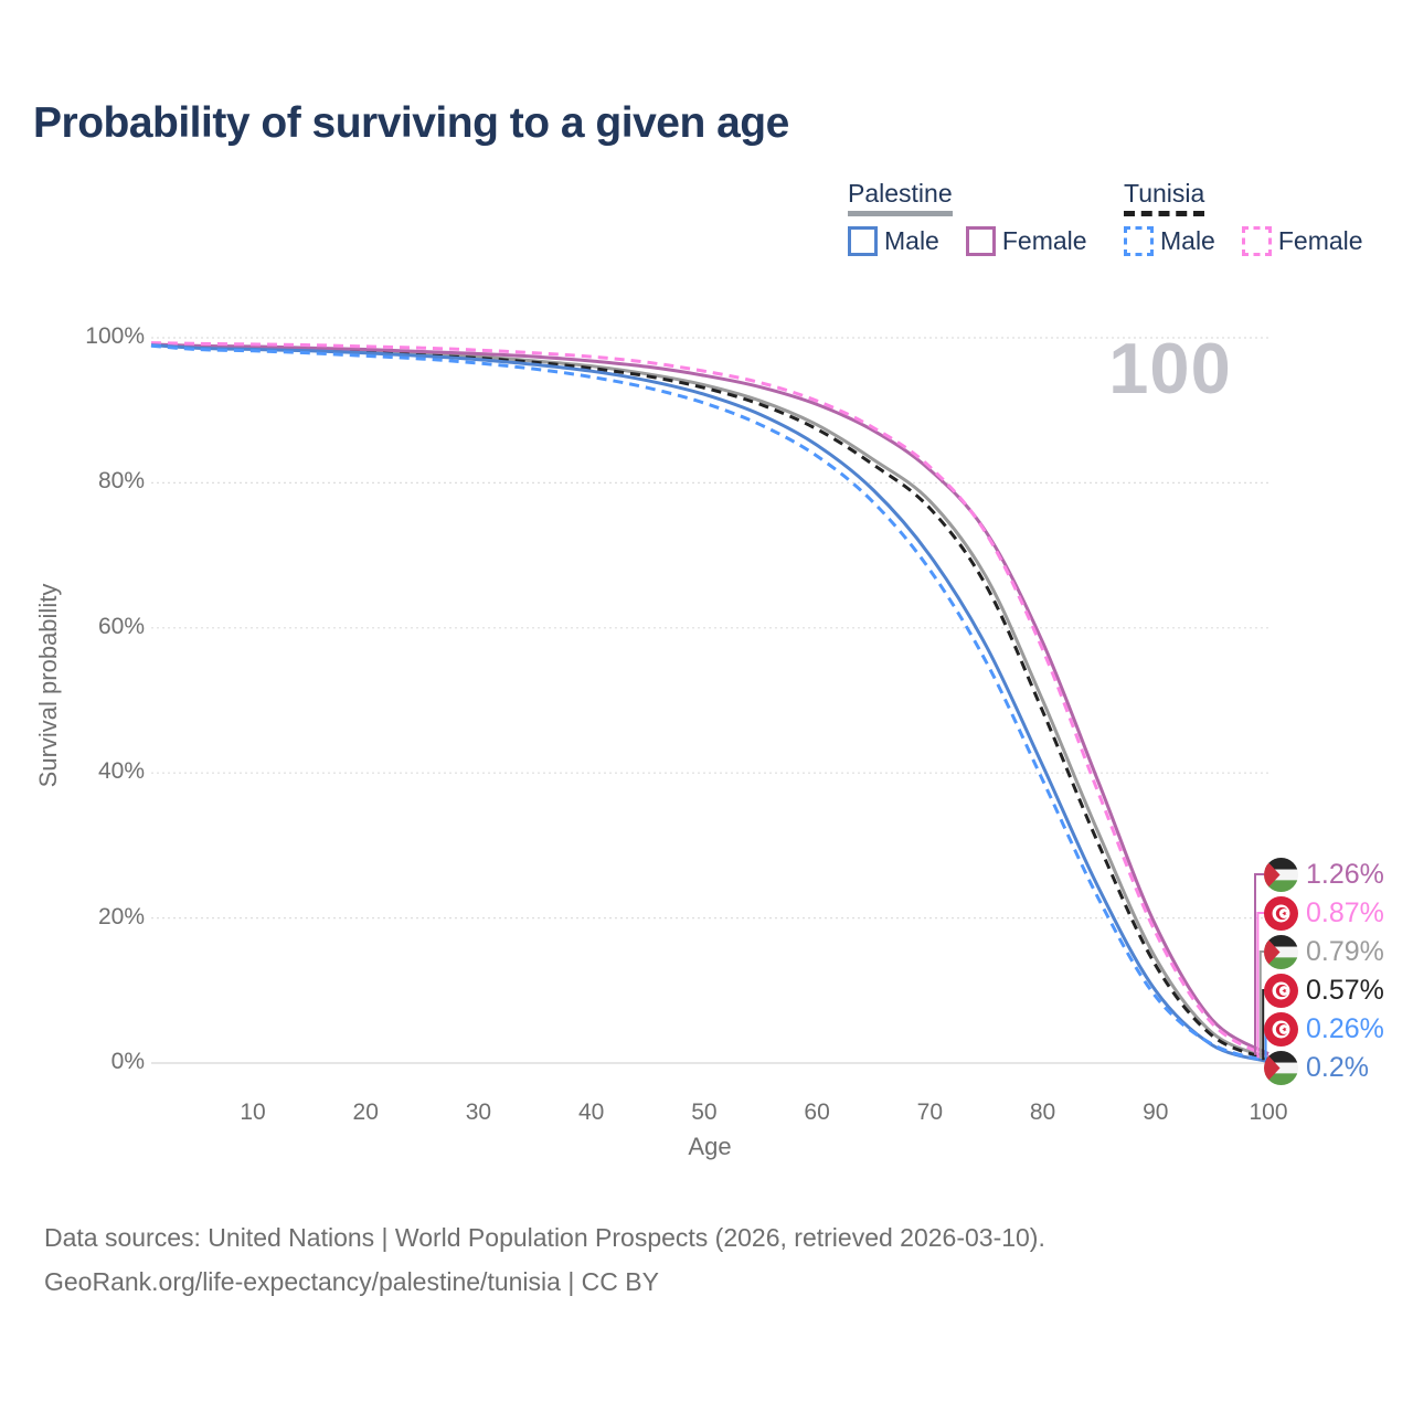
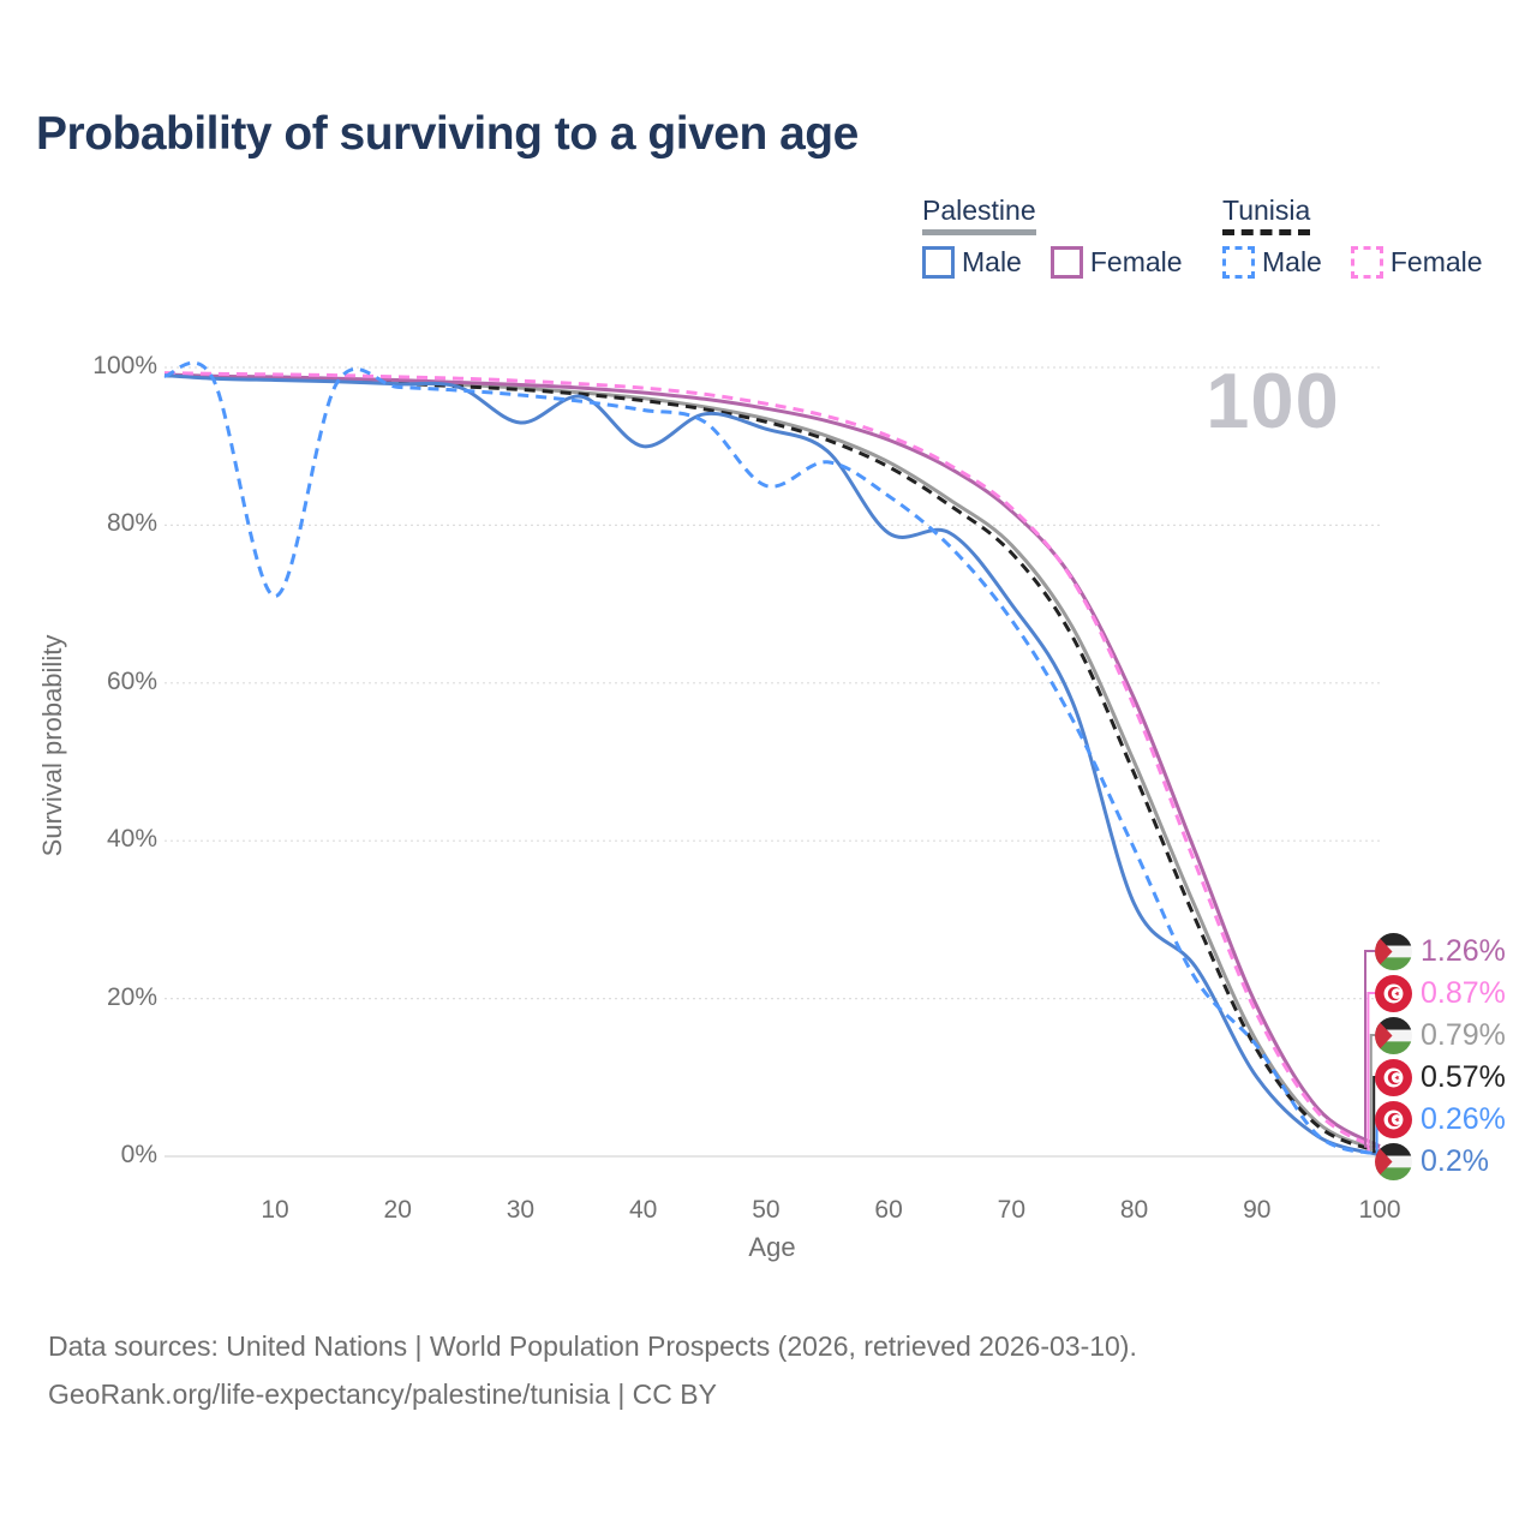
Tunisia Male/10: 98% -> 71%
Palestine Male/30: 97% -> 93%
Palestine Male/40: 95% -> 90%
Tunisia Male/50: 91% -> 85%
Palestine Male/60: 85% -> 79%
Palestine Male/80: 41% -> 32%
Tunisia Male/90: 9% -> 14%
